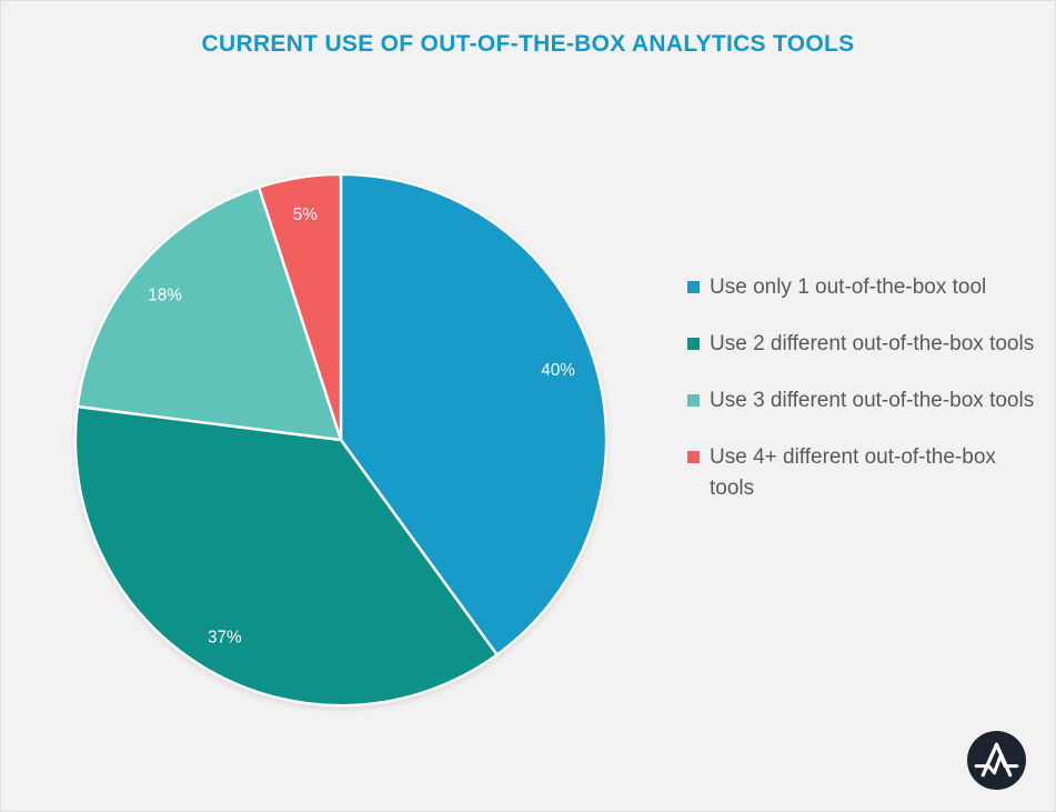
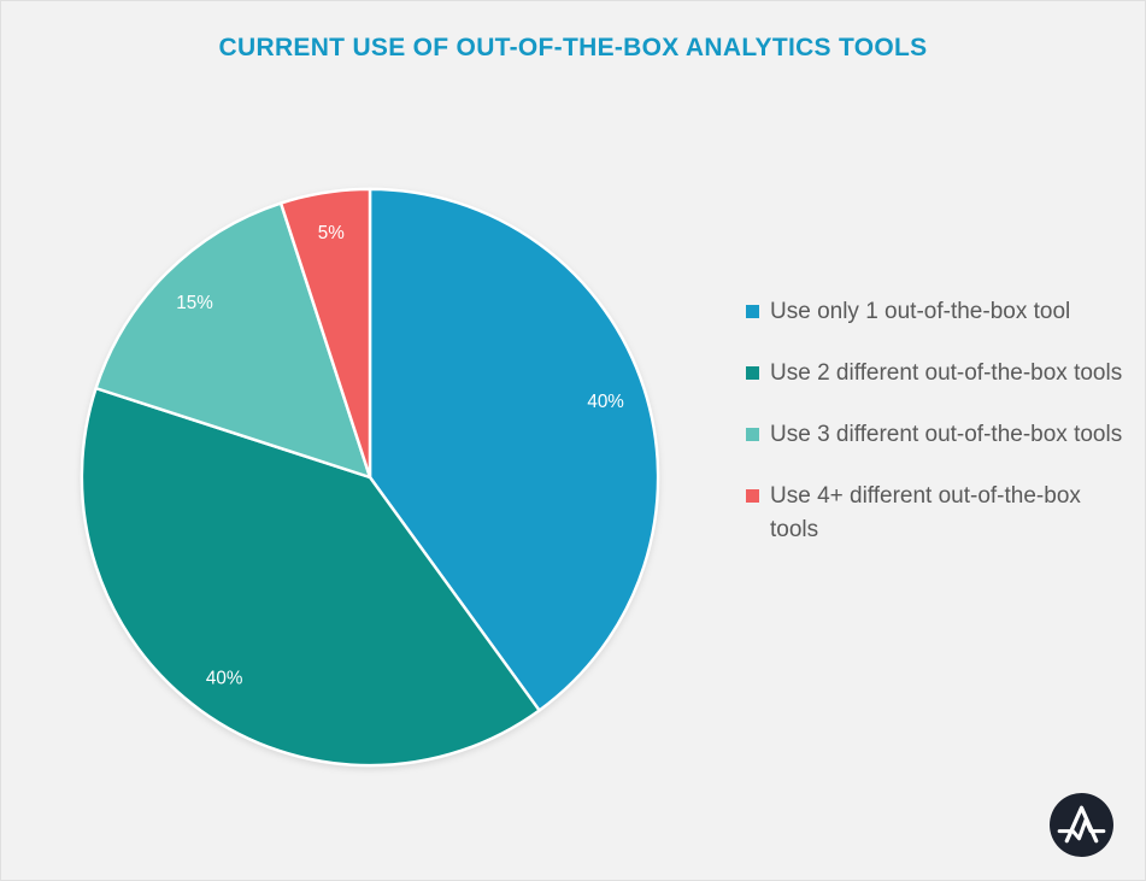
Use 2 different out-of-the-box tools: 37% -> 40%
Use 3 different out-of-the-box tools: 18% -> 15%
